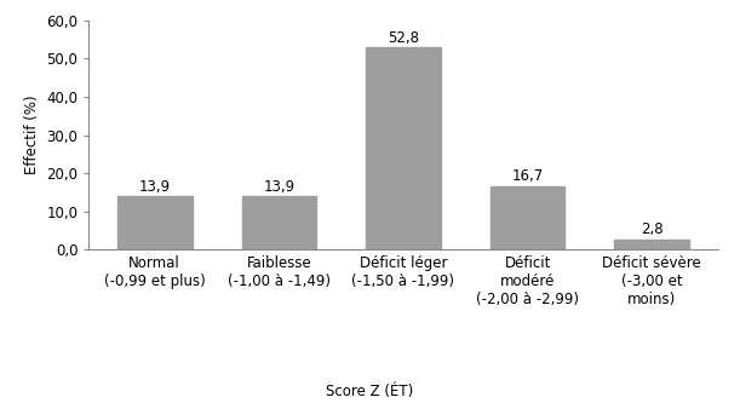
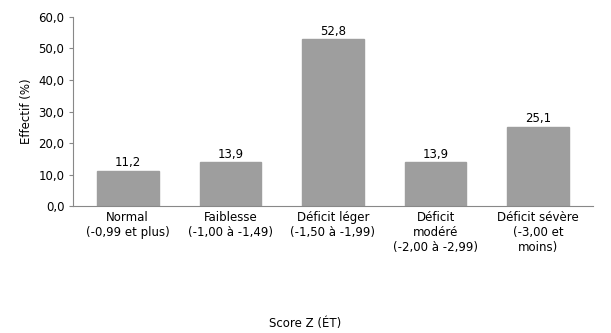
Normal (-0,99 et plus): 13,9 -> 11,2
Déficit modéré (-2,00 à -2,99): 16,7 -> 13,9
Déficit sévère (-3,00 et moins): 2,8 -> 25,1
